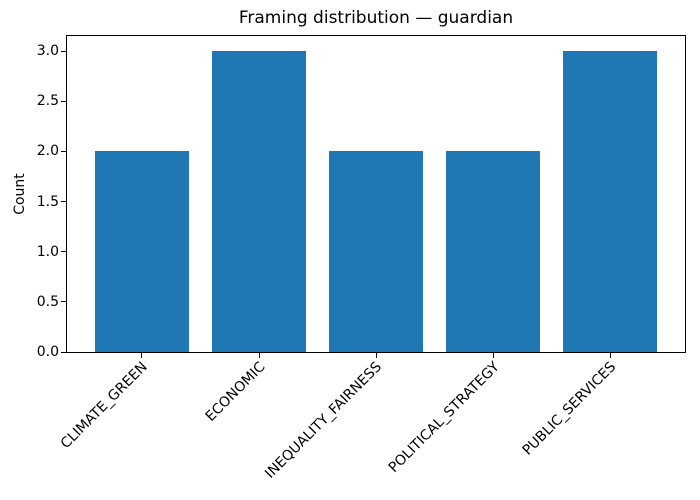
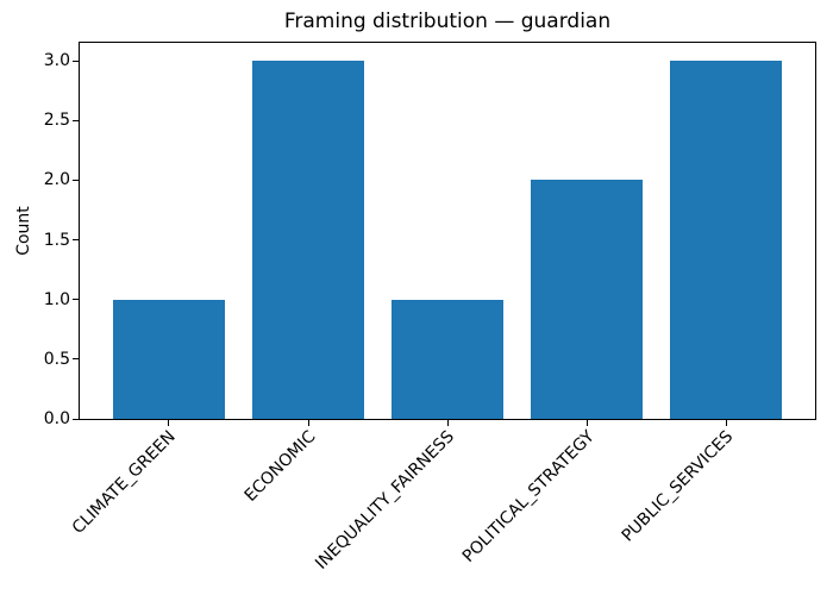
CLIMATE_GREEN: 2 -> 1
INEQUALITY_FAIRNESS: 2 -> 1
